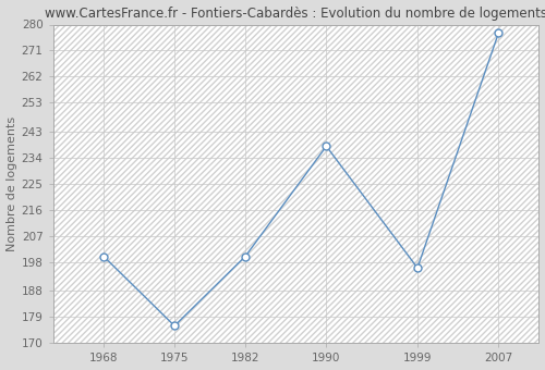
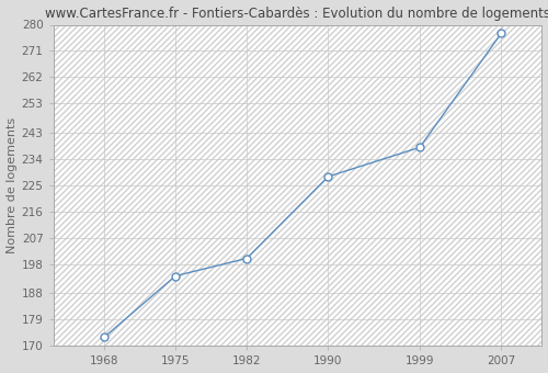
1968: 200 -> 173
1975: 176 -> 194
1990: 238 -> 228
1999: 196 -> 238
